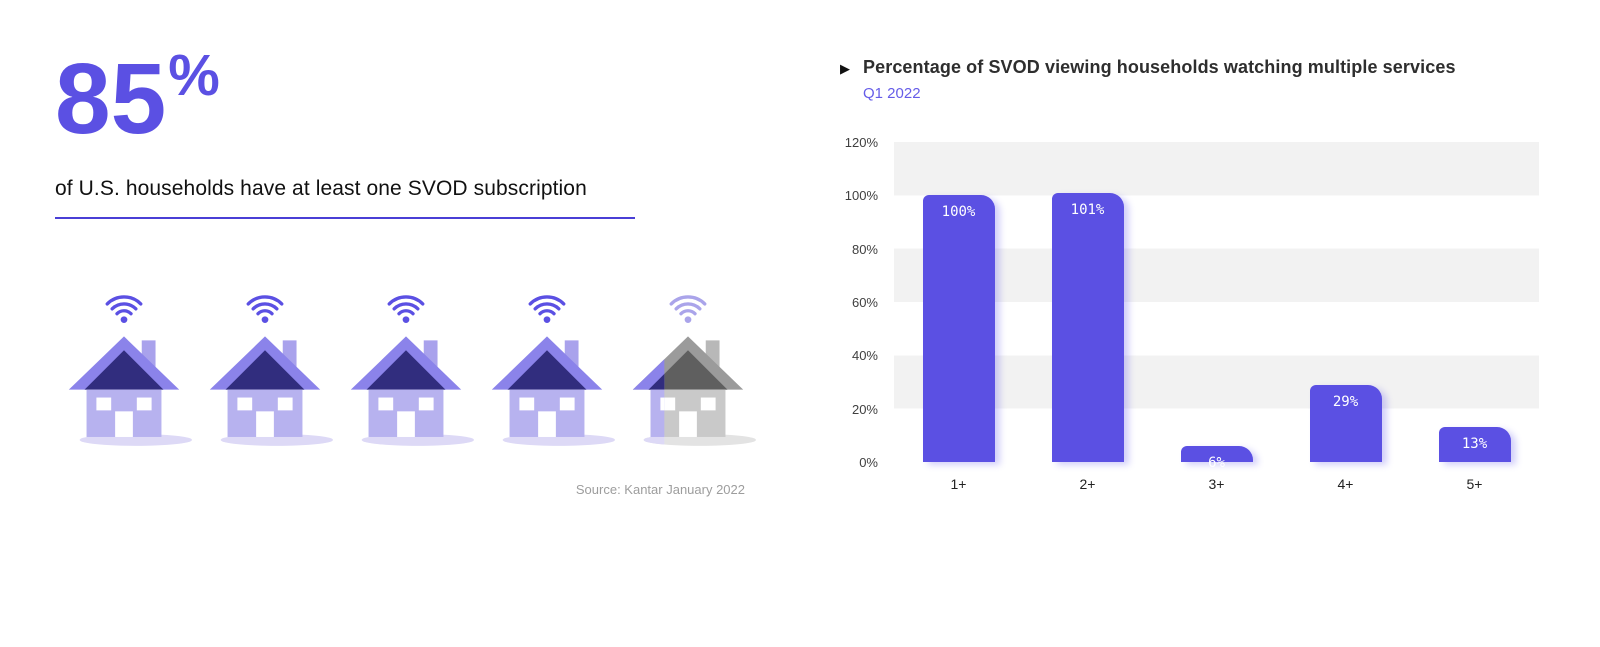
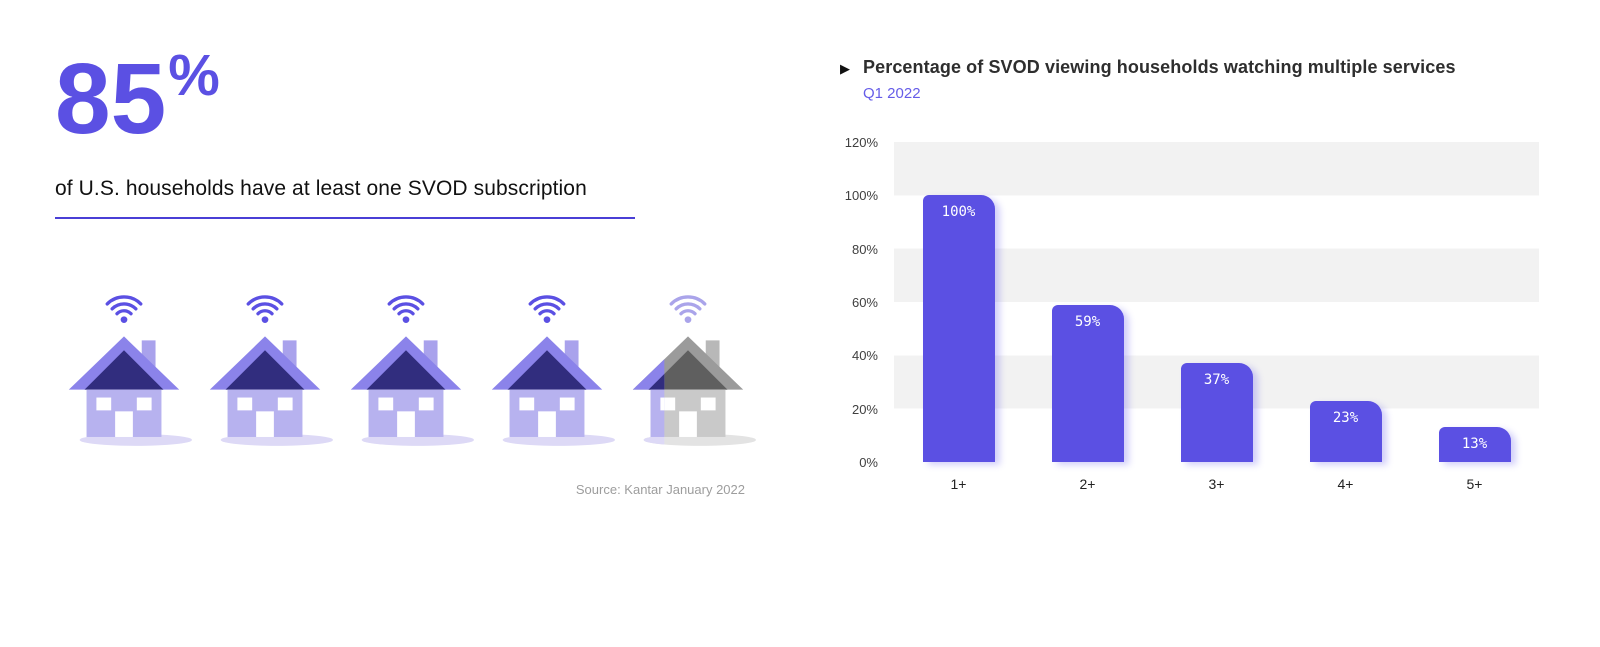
2+: 101% -> 59%
3+: 6% -> 37%
4+: 29% -> 23%
